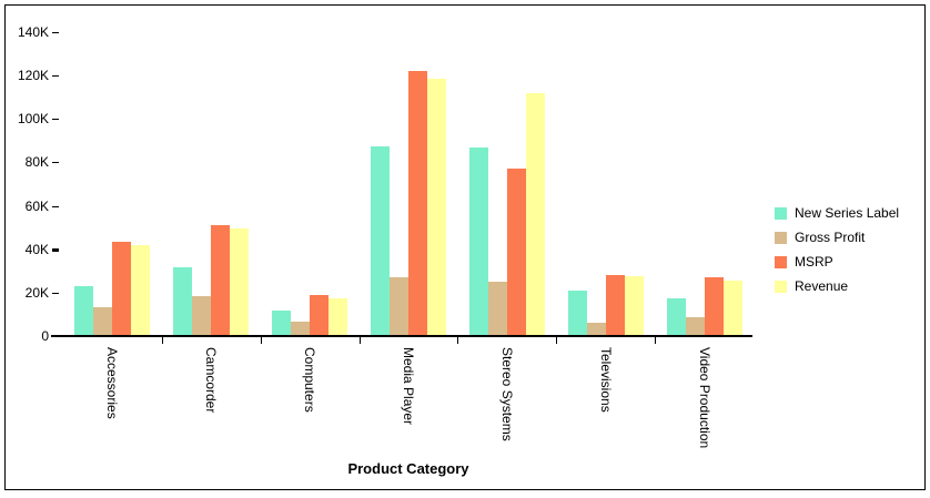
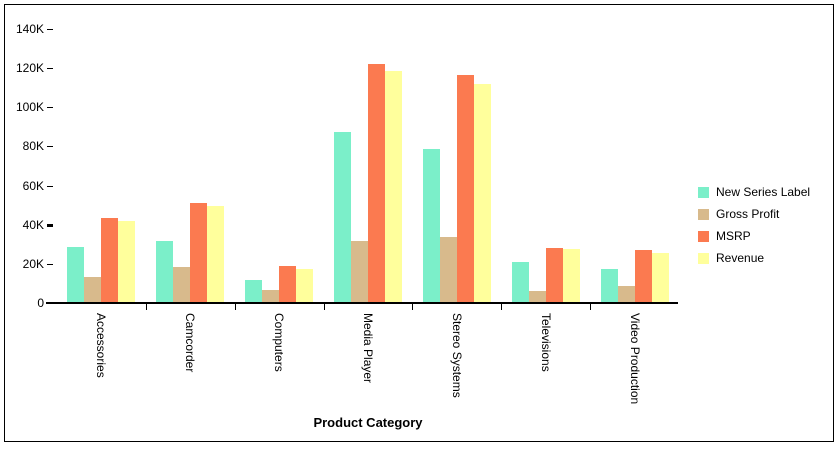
New Series Label/Accessories: 23K -> 28K
Gross Profit/Media Player: 27K -> 32K
New Series Label/Stereo Systems: 87K -> 78K
Gross Profit/Stereo Systems: 25K -> 34K
MSRP/Stereo Systems: 77K -> 116K
